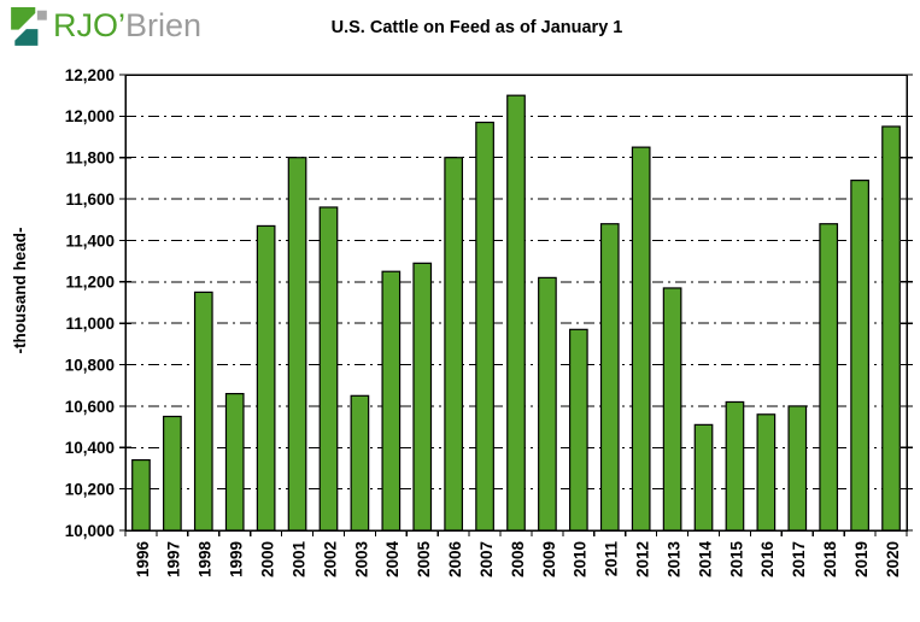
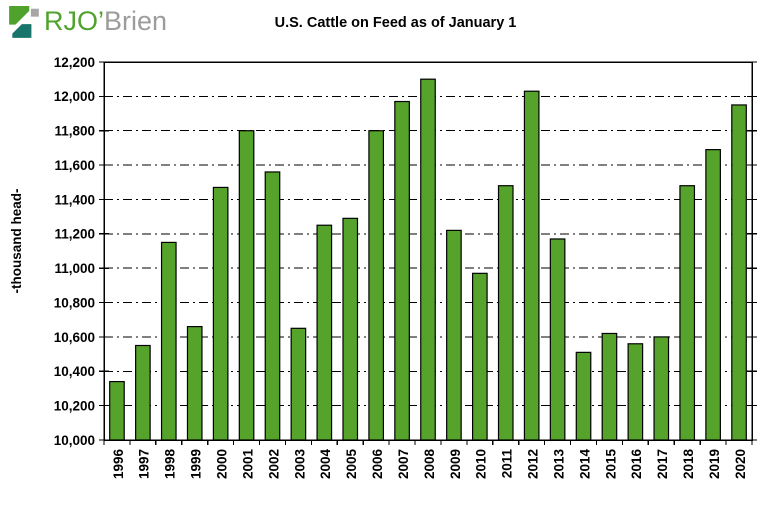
2012: 11850 -> 12030
